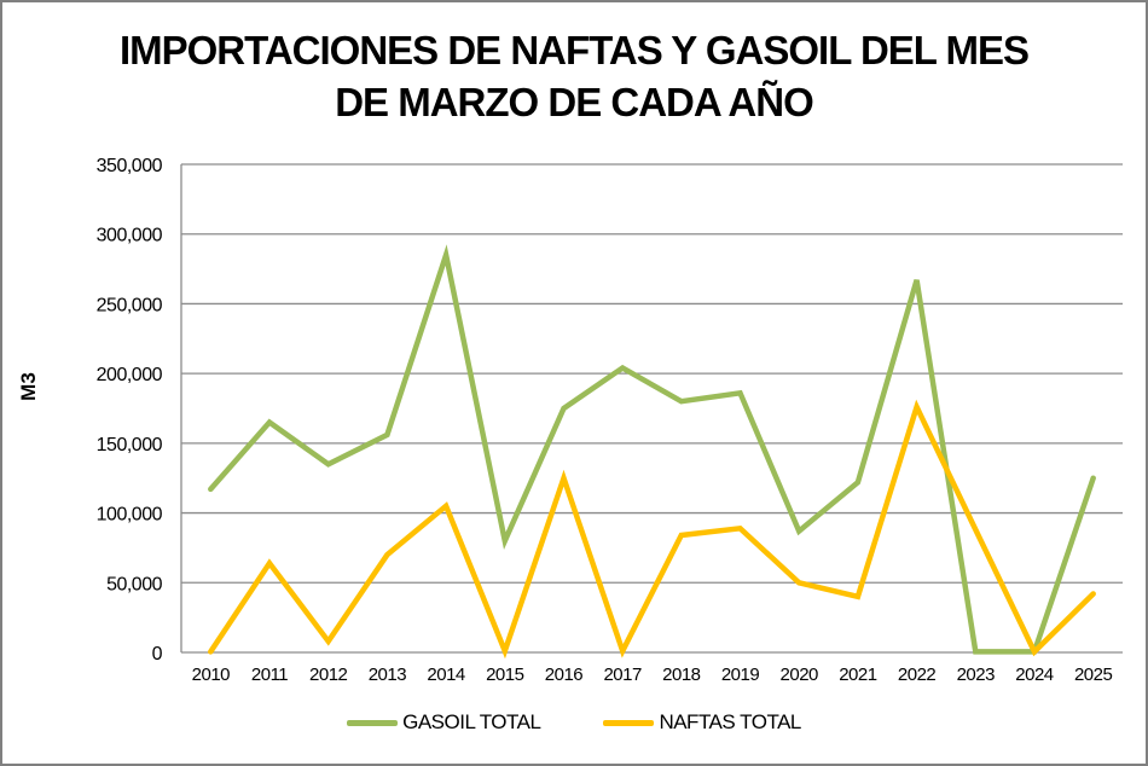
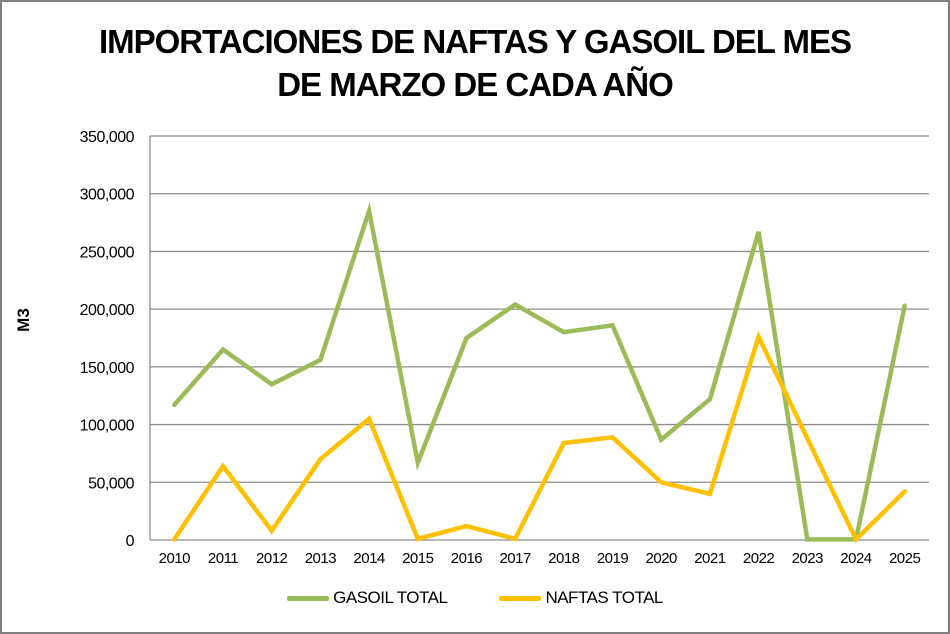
GASOIL TOTAL/2015: 80000 -> 67000
NAFTAS TOTAL/2016: 125000 -> 12000
GASOIL TOTAL/2025: 125000 -> 203000
